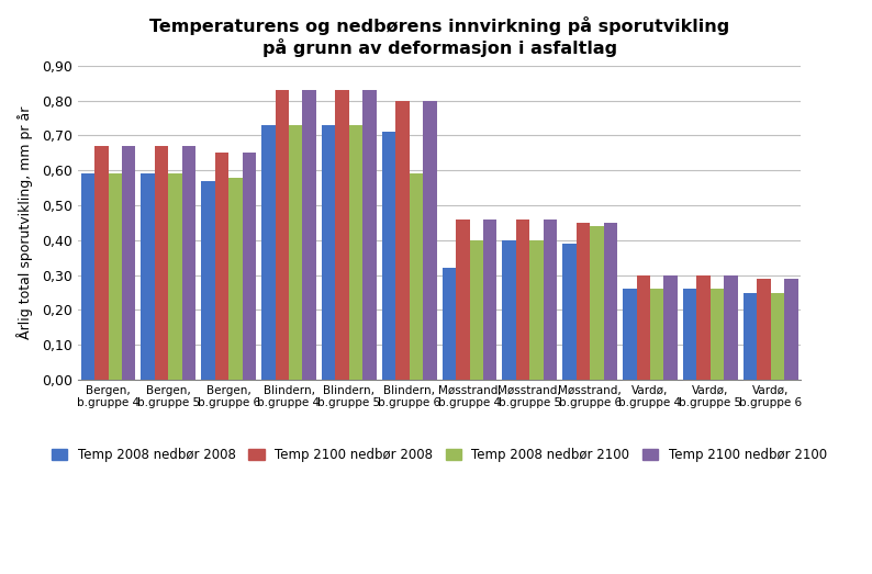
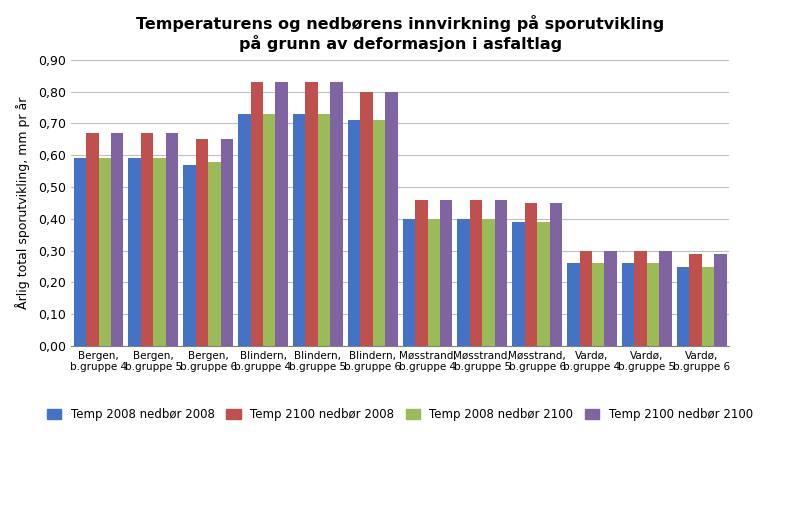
Temp 2008 nedbør 2100/Blindern, b.gruppe 6: 0,59 -> 0,71
Temp 2008 nedbør 2008/Møsstrand, b.gruppe 4: 0,32 -> 0,40
Temp 2008 nedbør 2100/Møsstrand, b.gruppe 6: 0,44 -> 0,39
